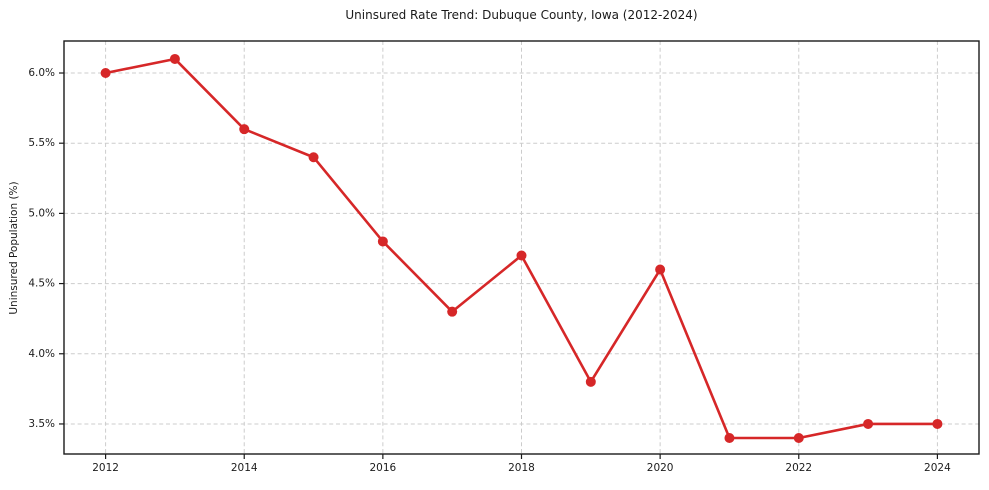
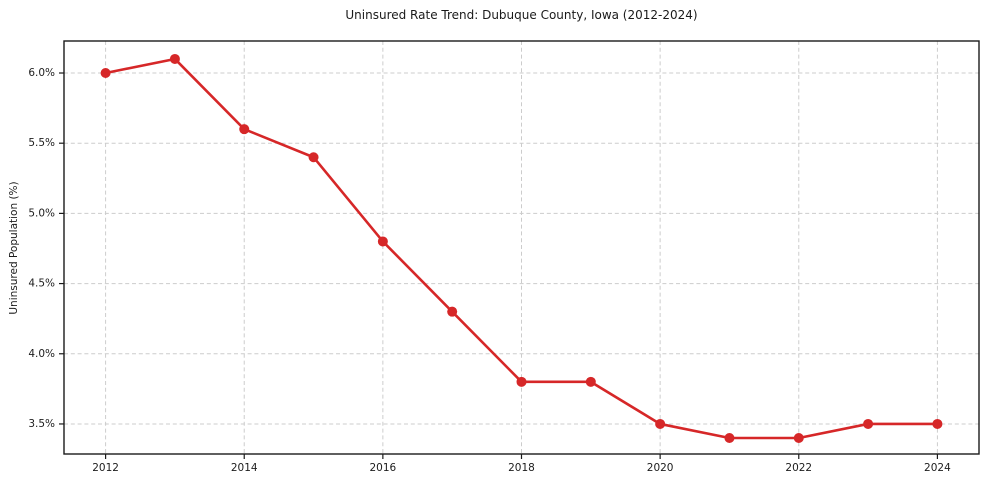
2018: 4.7% -> 3.8%
2020: 4.6% -> 3.5%
